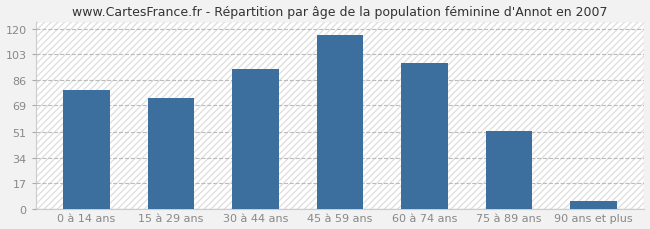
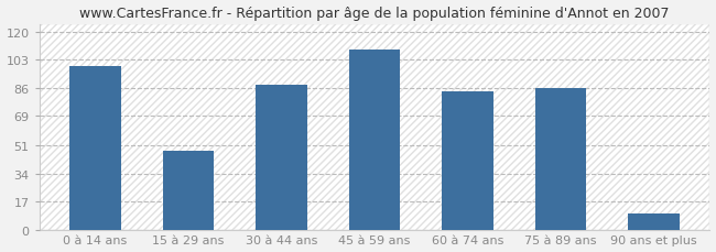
0 à 14 ans: 79 -> 99
15 à 29 ans: 74 -> 48
30 à 44 ans: 93 -> 88
45 à 59 ans: 116 -> 109
60 à 74 ans: 97 -> 84
75 à 89 ans: 52 -> 86
90 ans et plus: 5 -> 10
